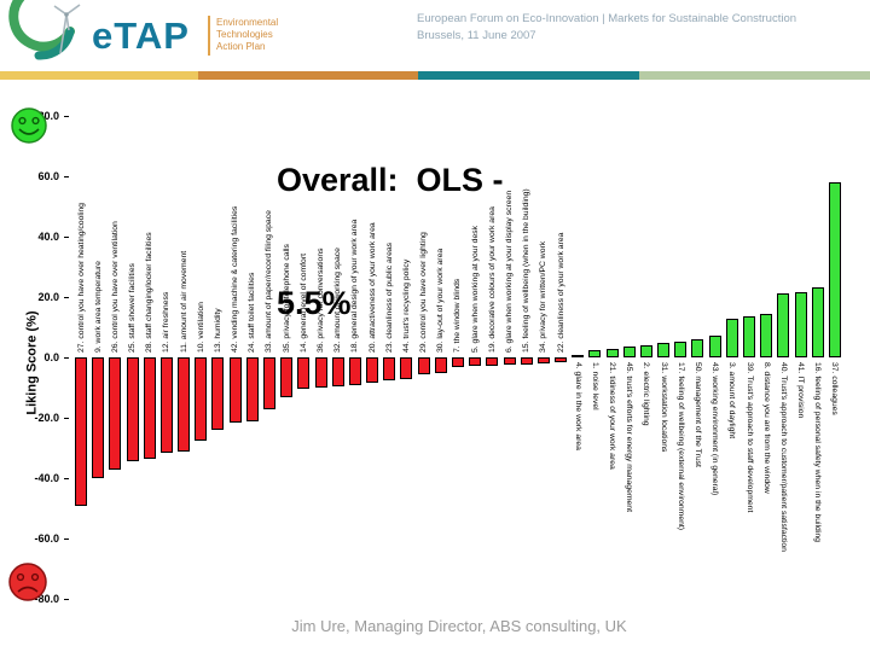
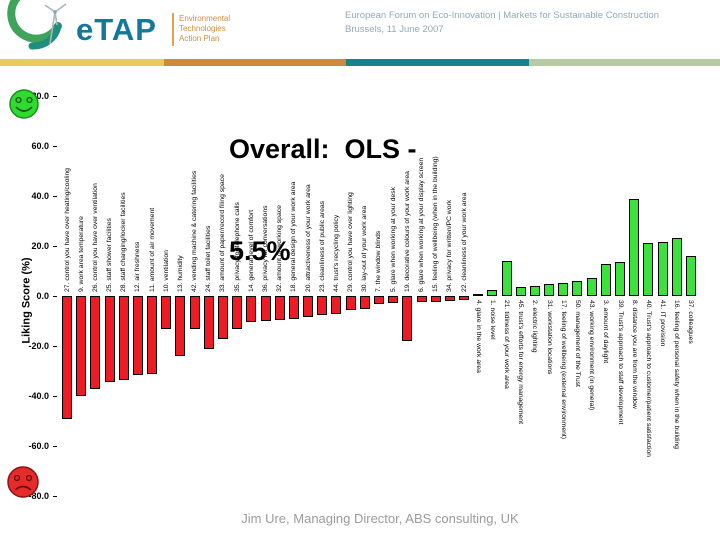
10. ventilation: -28 -> -13
42. vending machine & catering facilities: -22 -> -13
19. decorative colours of your work area: -3 -> -18
21. tidiness of your work area: 3 -> 14
8. distance you are from the window: 14 -> 39
37. colleagues: 58 -> 16
